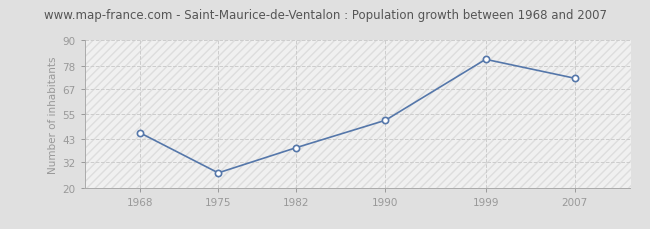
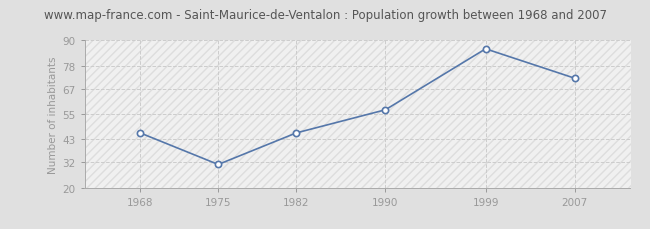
1975: 27 -> 31
1982: 39 -> 46
1990: 52 -> 57
1999: 81 -> 86
